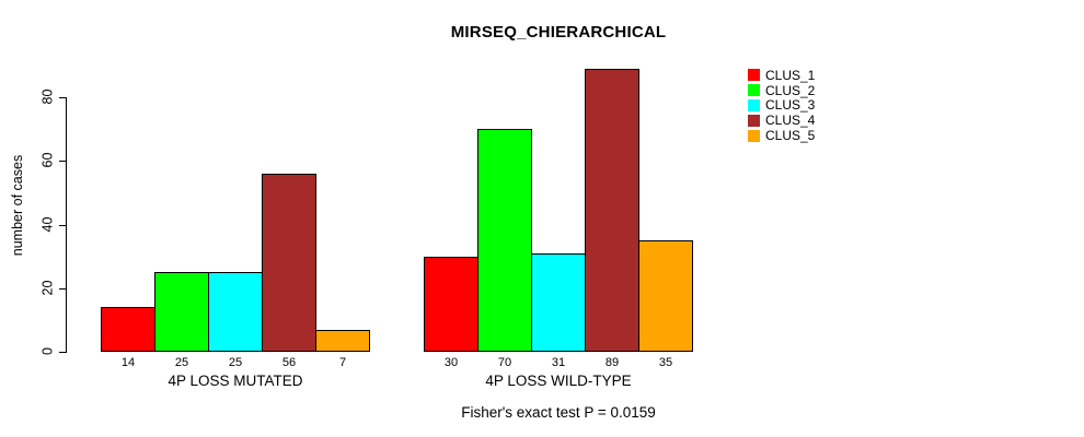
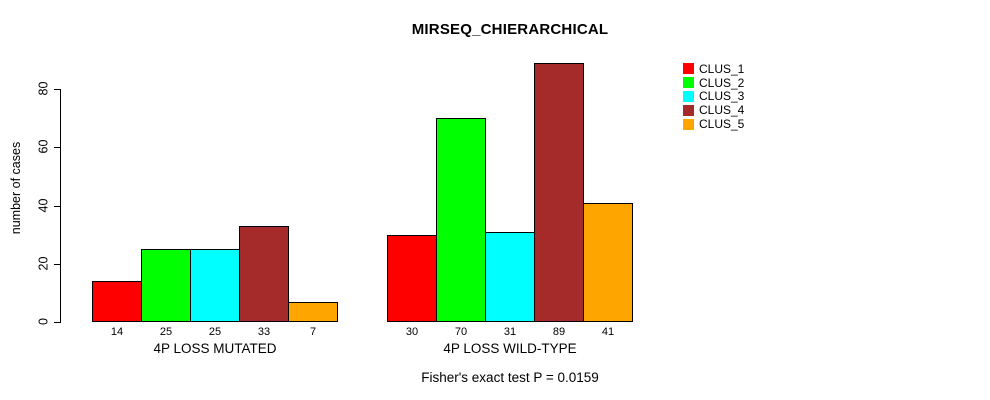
CLUS_4/4P LOSS MUTATED: 56 -> 33
CLUS_5/4P LOSS WILD-TYPE: 35 -> 41
